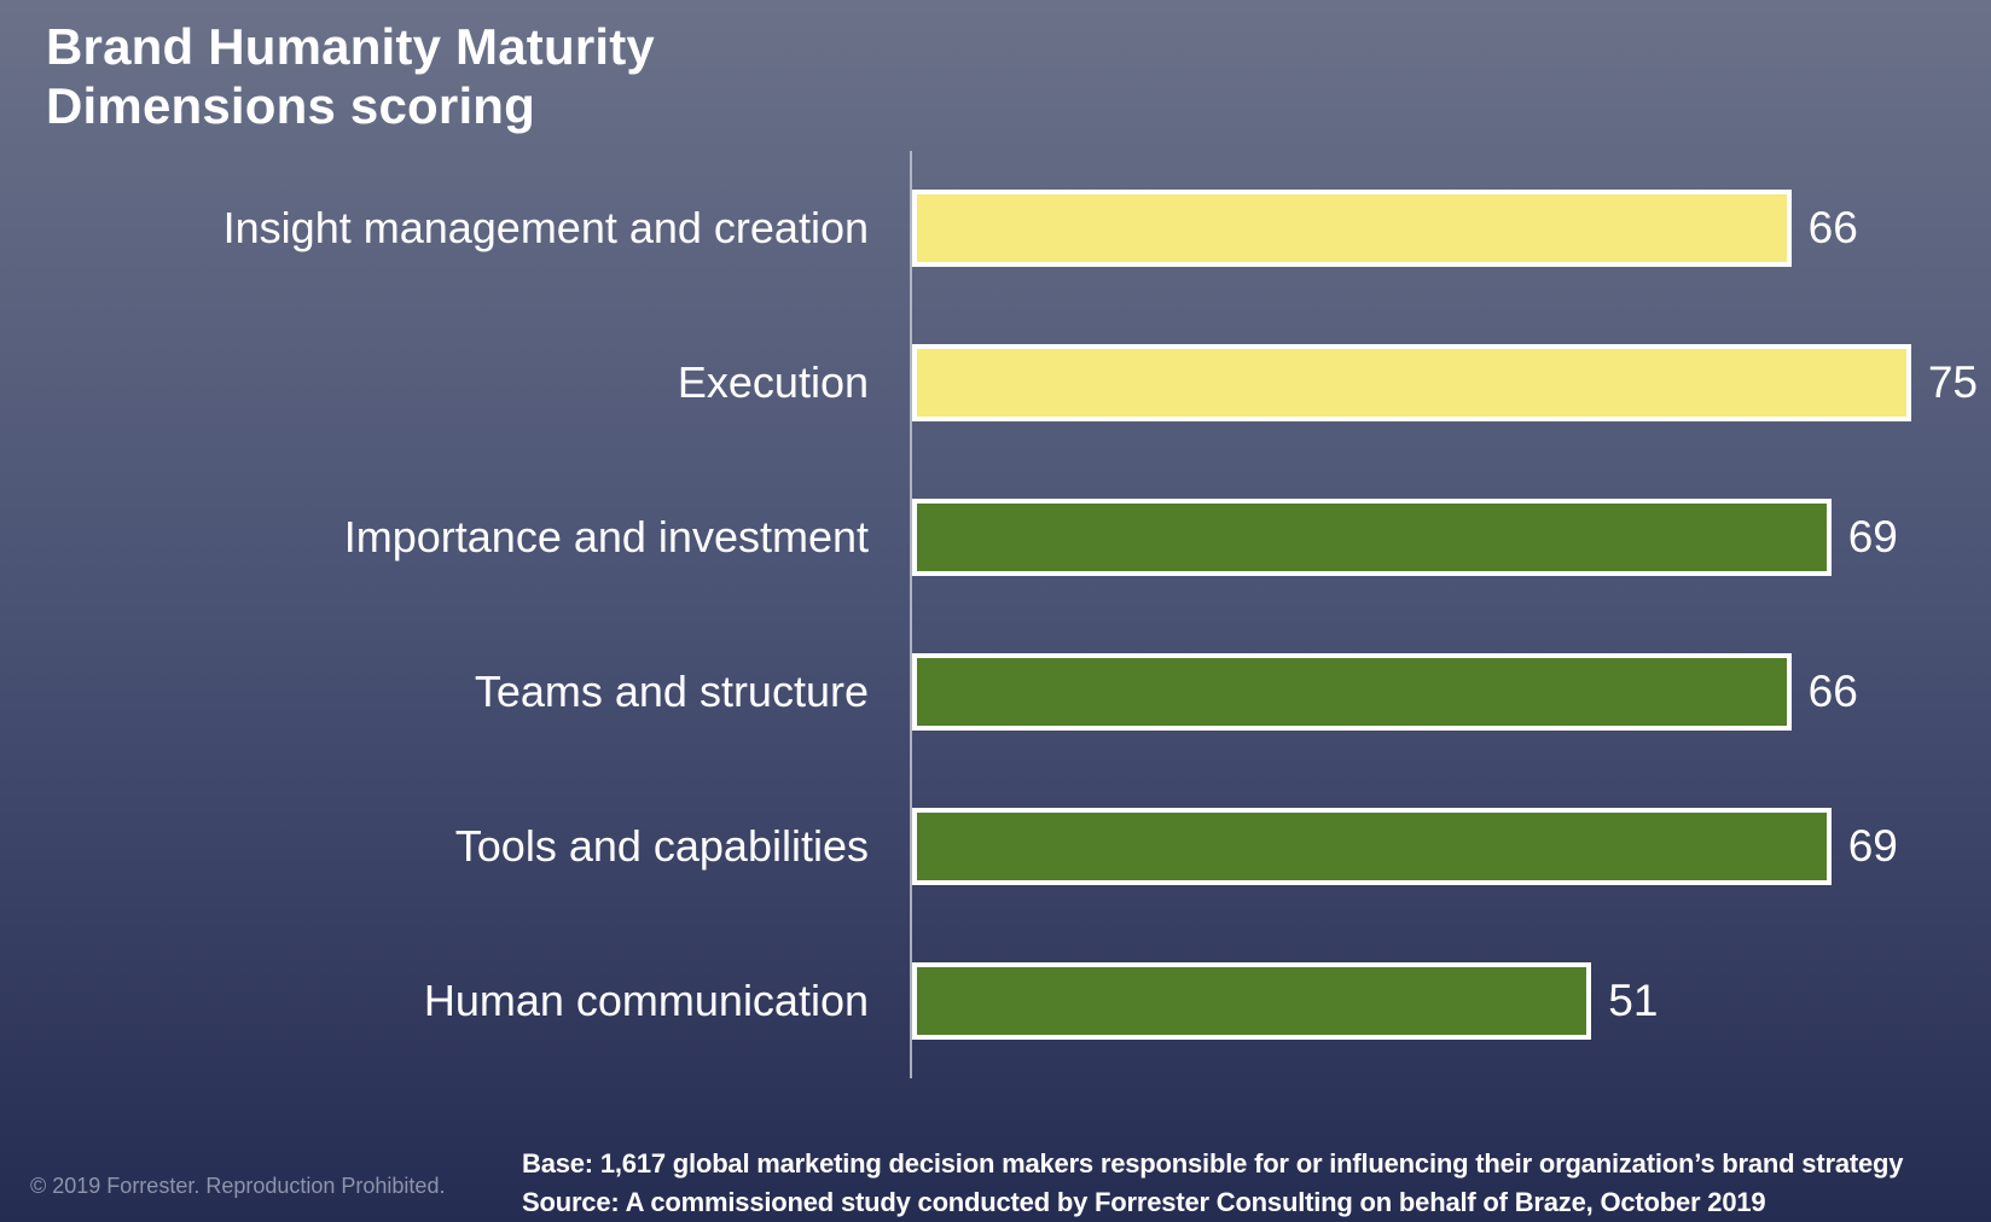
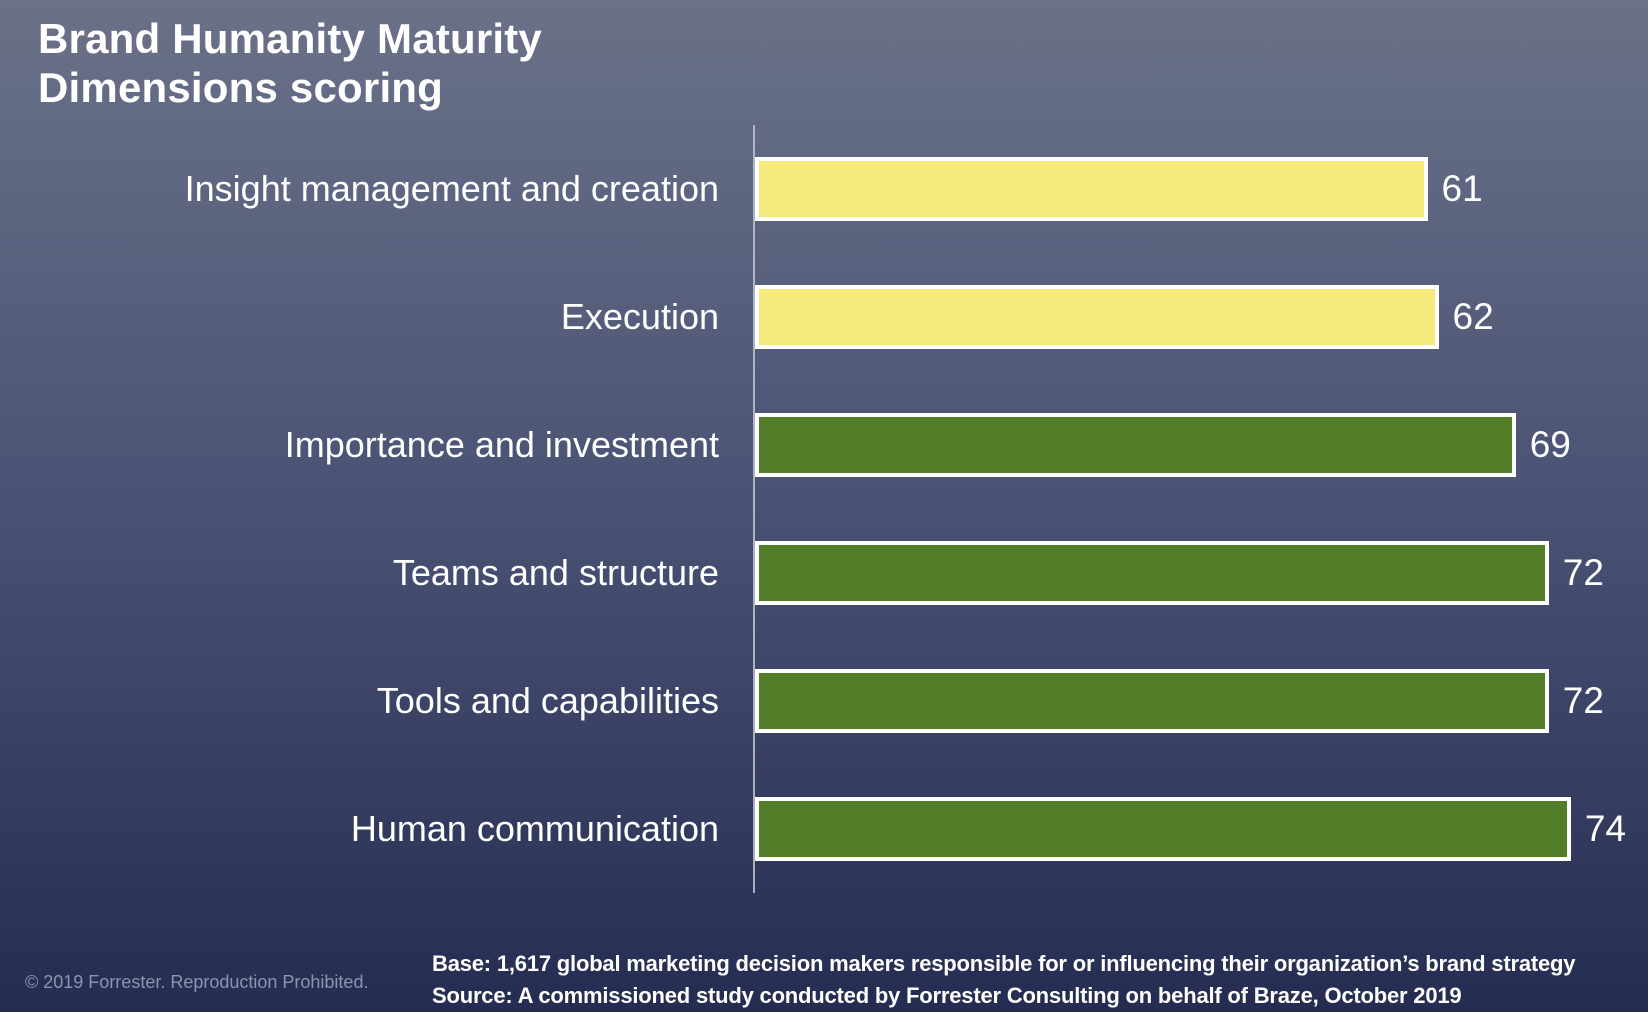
Insight management and creation: 66 -> 61
Execution: 75 -> 62
Teams and structure: 66 -> 72
Tools and capabilities: 69 -> 72
Human communication: 51 -> 74
